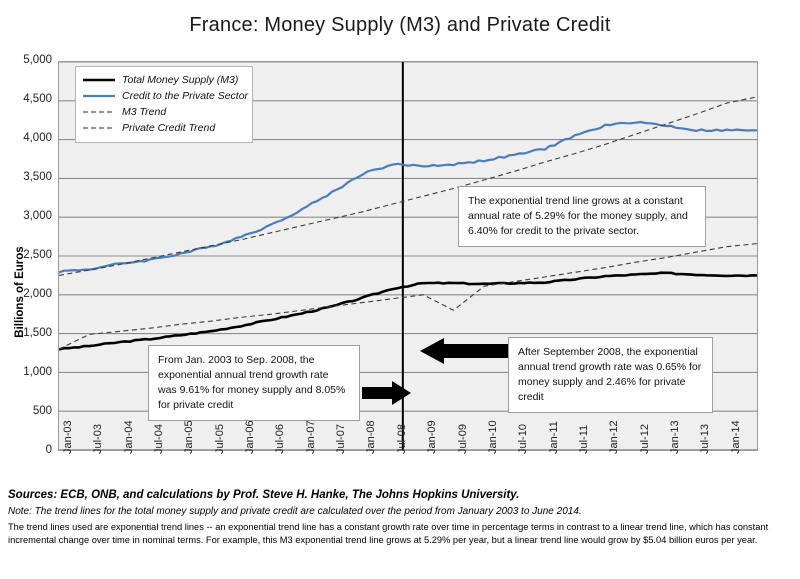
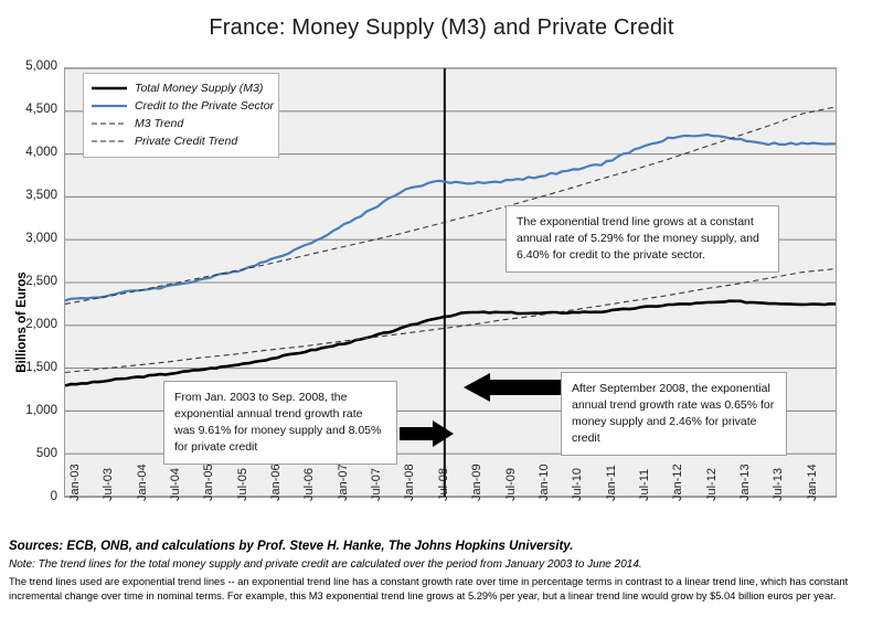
M3 Trend/Jan-03: 1300 -> 1400
M3 Trend/Jul-09: 1800 -> 2100
